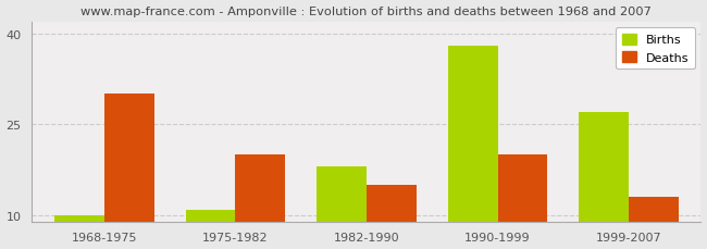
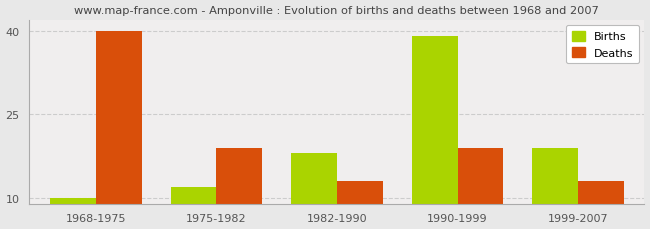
Deaths/1968-1975: 30 -> 40
Births/1975-1982: 11 -> 12
Deaths/1975-1982: 20 -> 19
Deaths/1982-1990: 15 -> 13
Births/1990-1999: 38 -> 39
Deaths/1990-1999: 20 -> 19
Births/1999-2007: 27 -> 19
